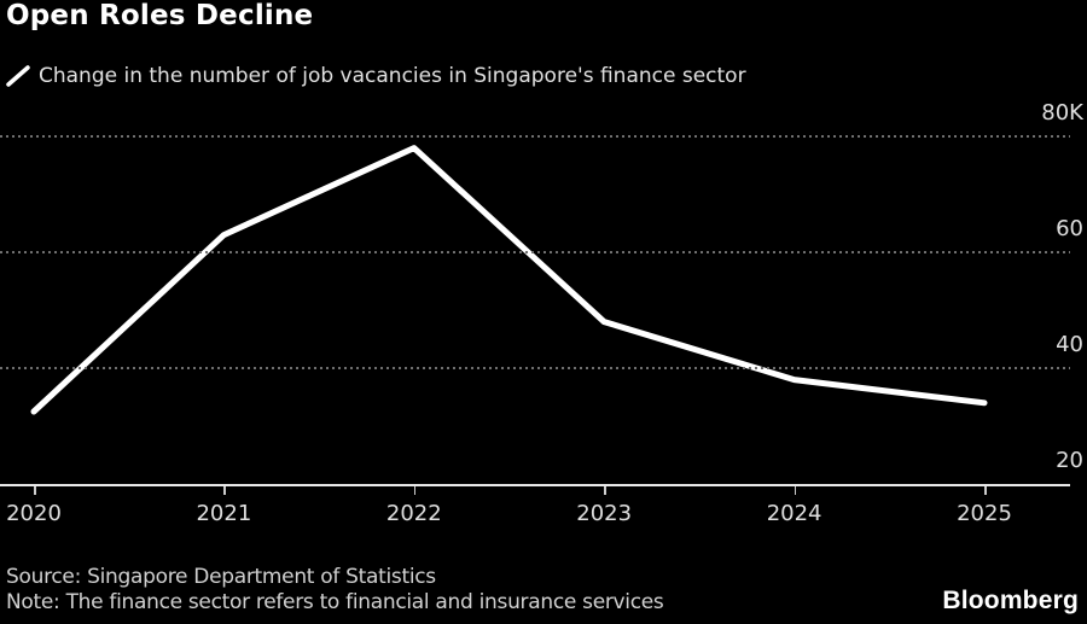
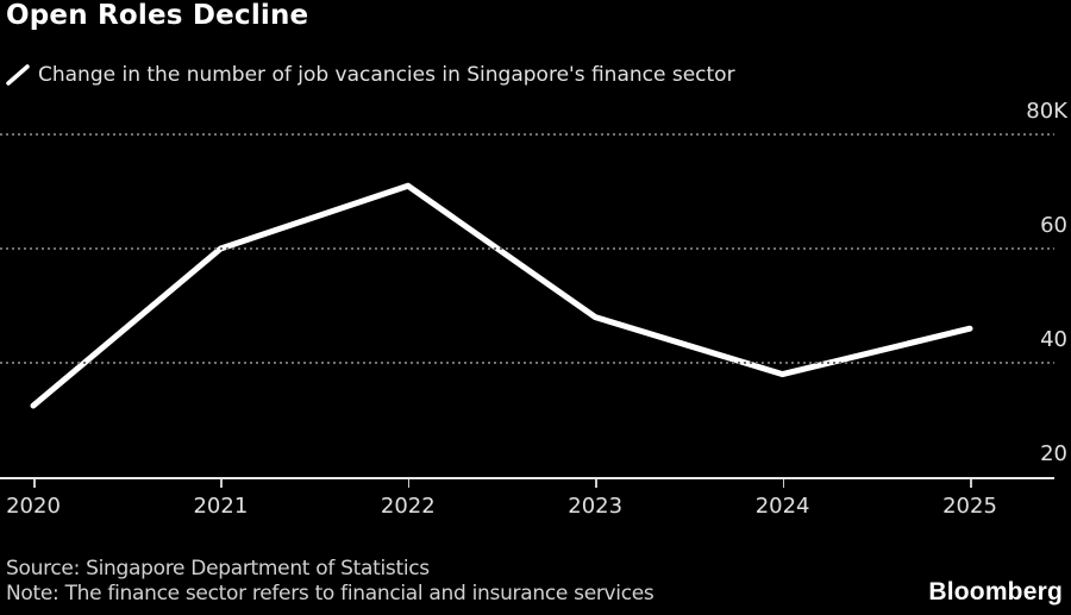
2021: 63K -> 60K
2022: 78K -> 71K
2025: 34K -> 46K
